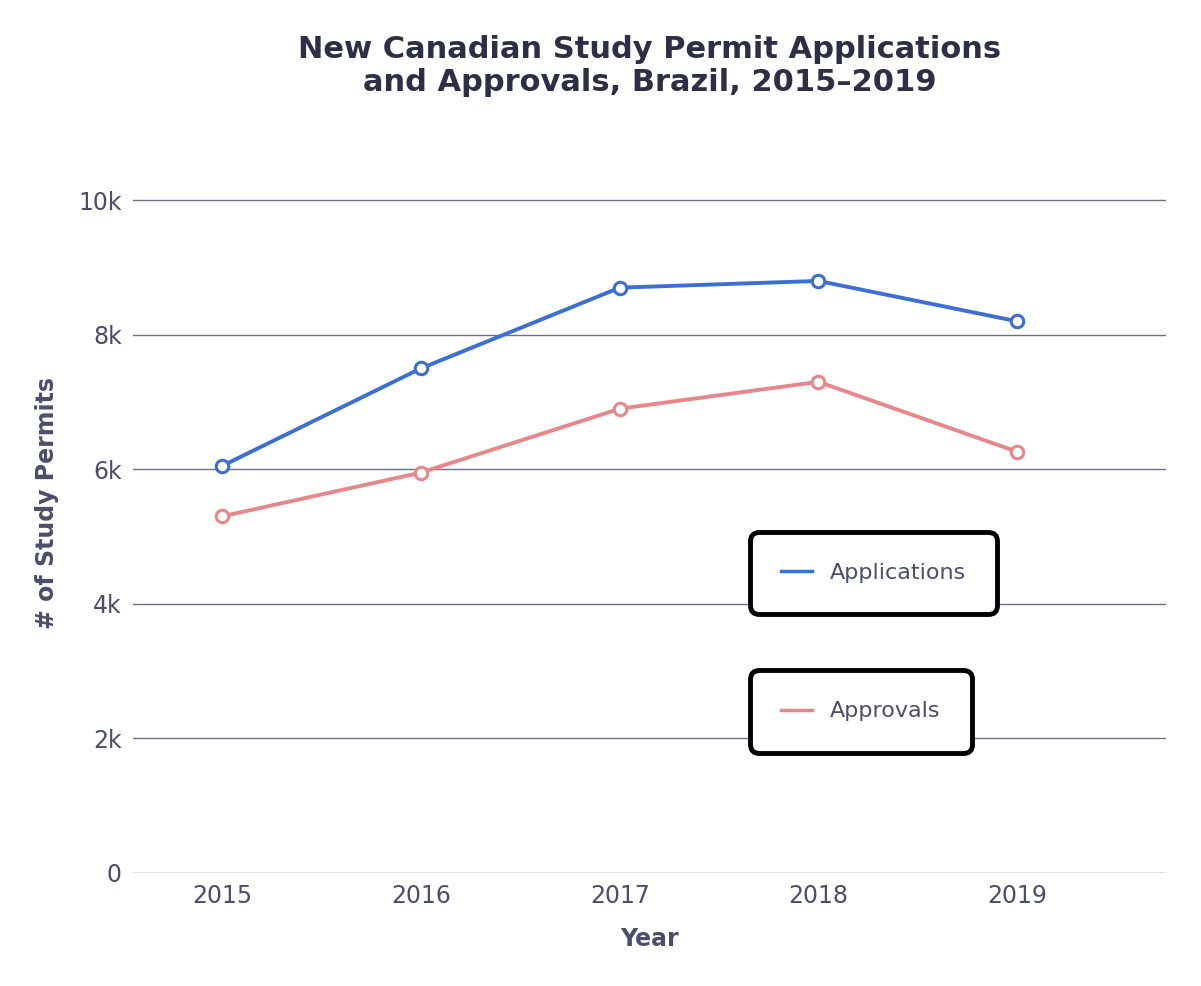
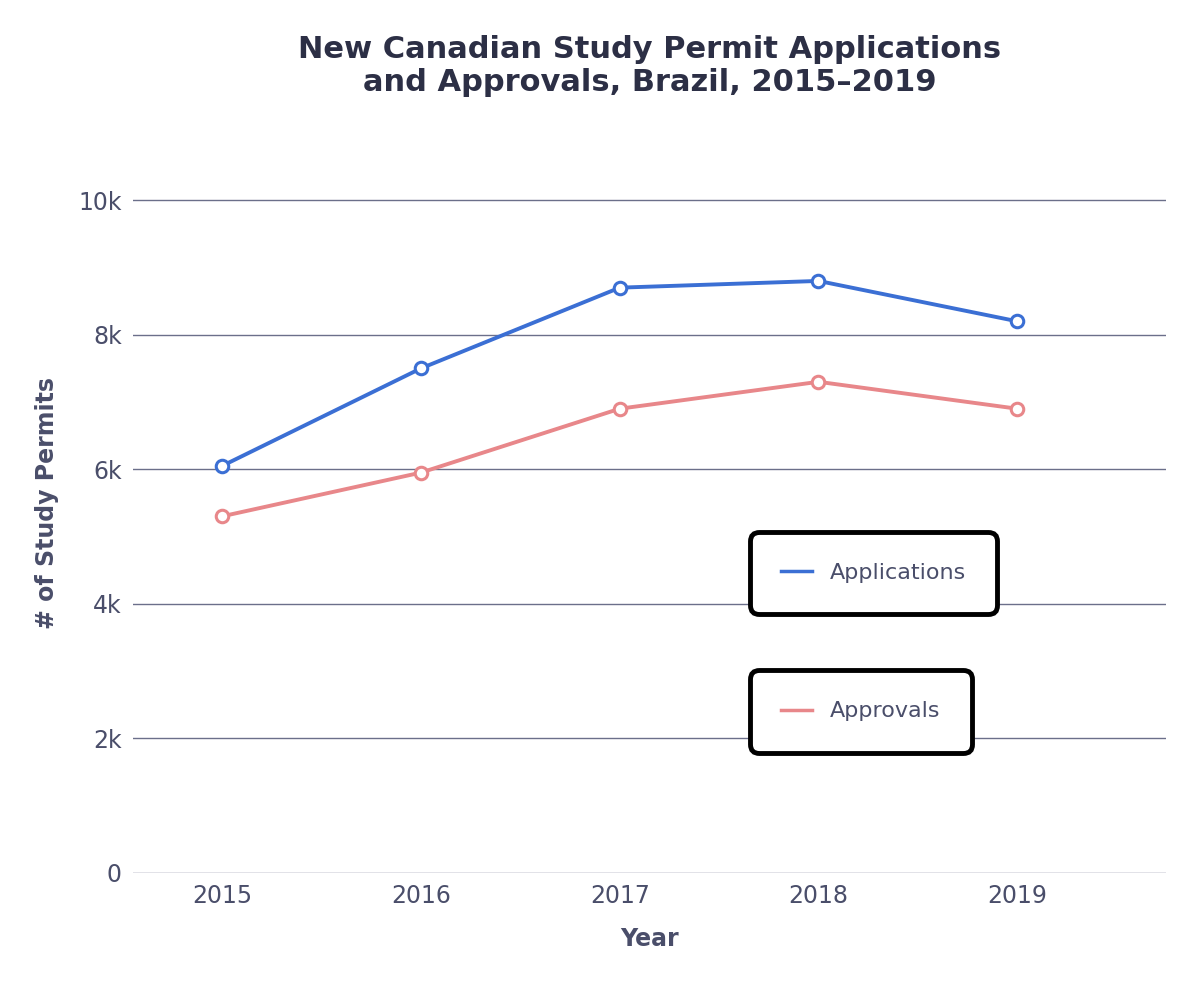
Approvals/2019: 6.26k -> 6.90k
